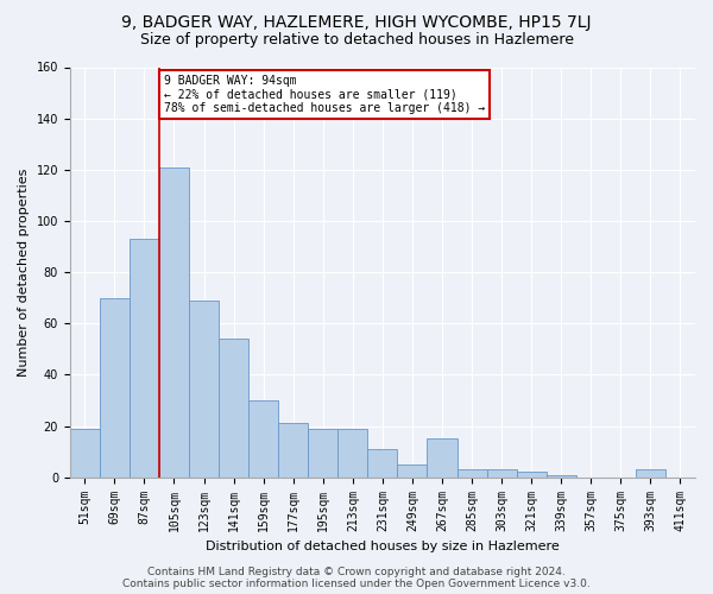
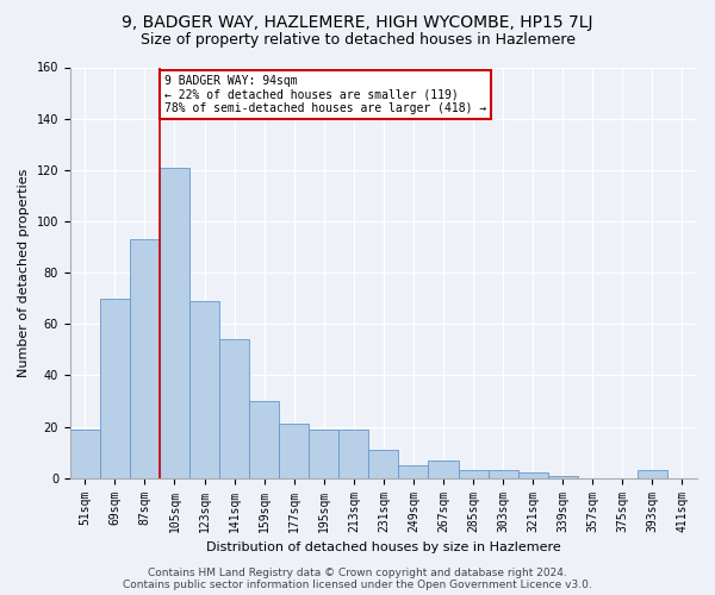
267sqm: 15 -> 7
